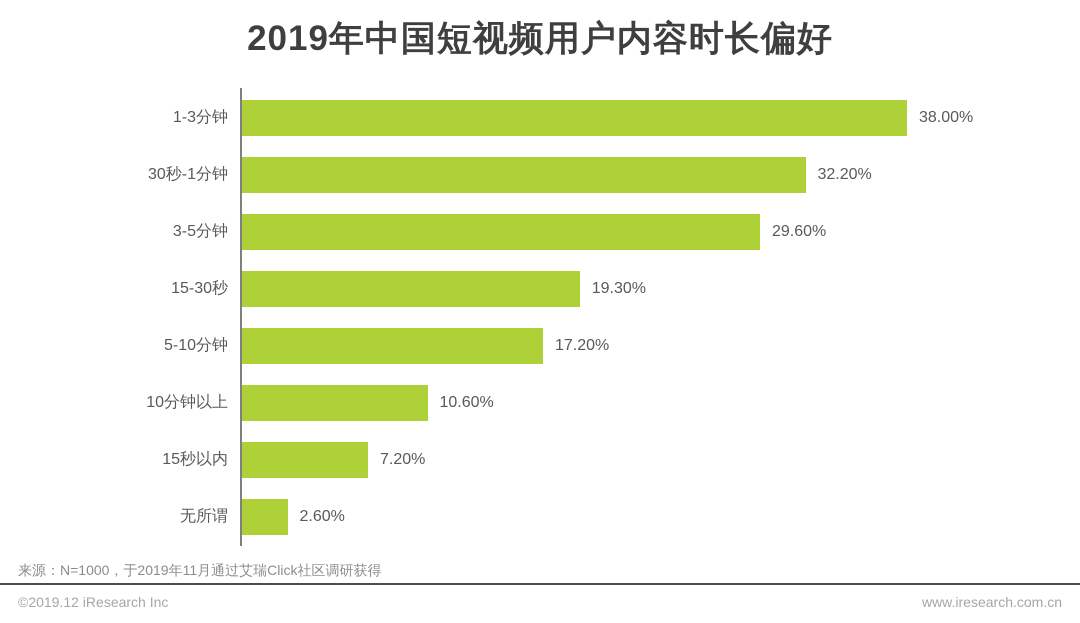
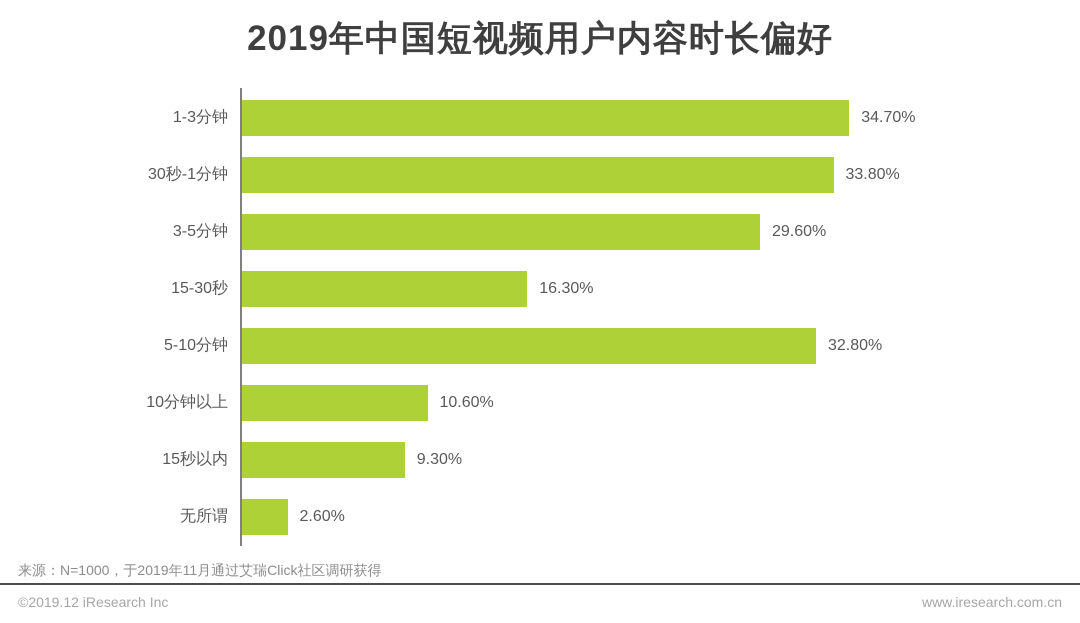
1-3分钟: 38.00% -> 34.70%
30秒-1分钟: 32.20% -> 33.80%
15-30秒: 19.30% -> 16.30%
5-10分钟: 17.20% -> 32.80%
15秒以内: 7.20% -> 9.30%
